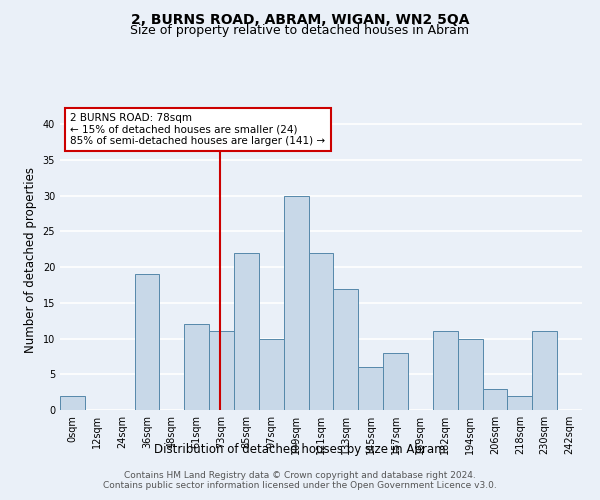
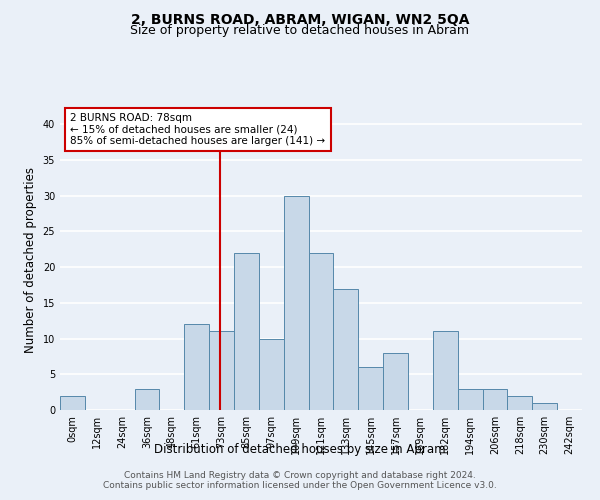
36sqm: 19 -> 3
194sqm: 10 -> 3
230sqm: 11 -> 1
